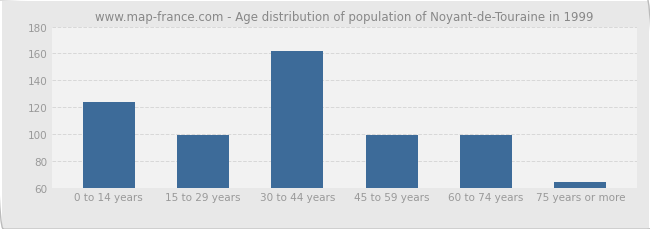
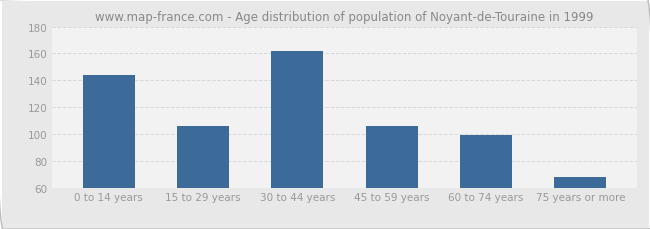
0 to 14 years: 124 -> 144
15 to 29 years: 99 -> 106
45 to 59 years: 99 -> 106
75 years or more: 64 -> 68
